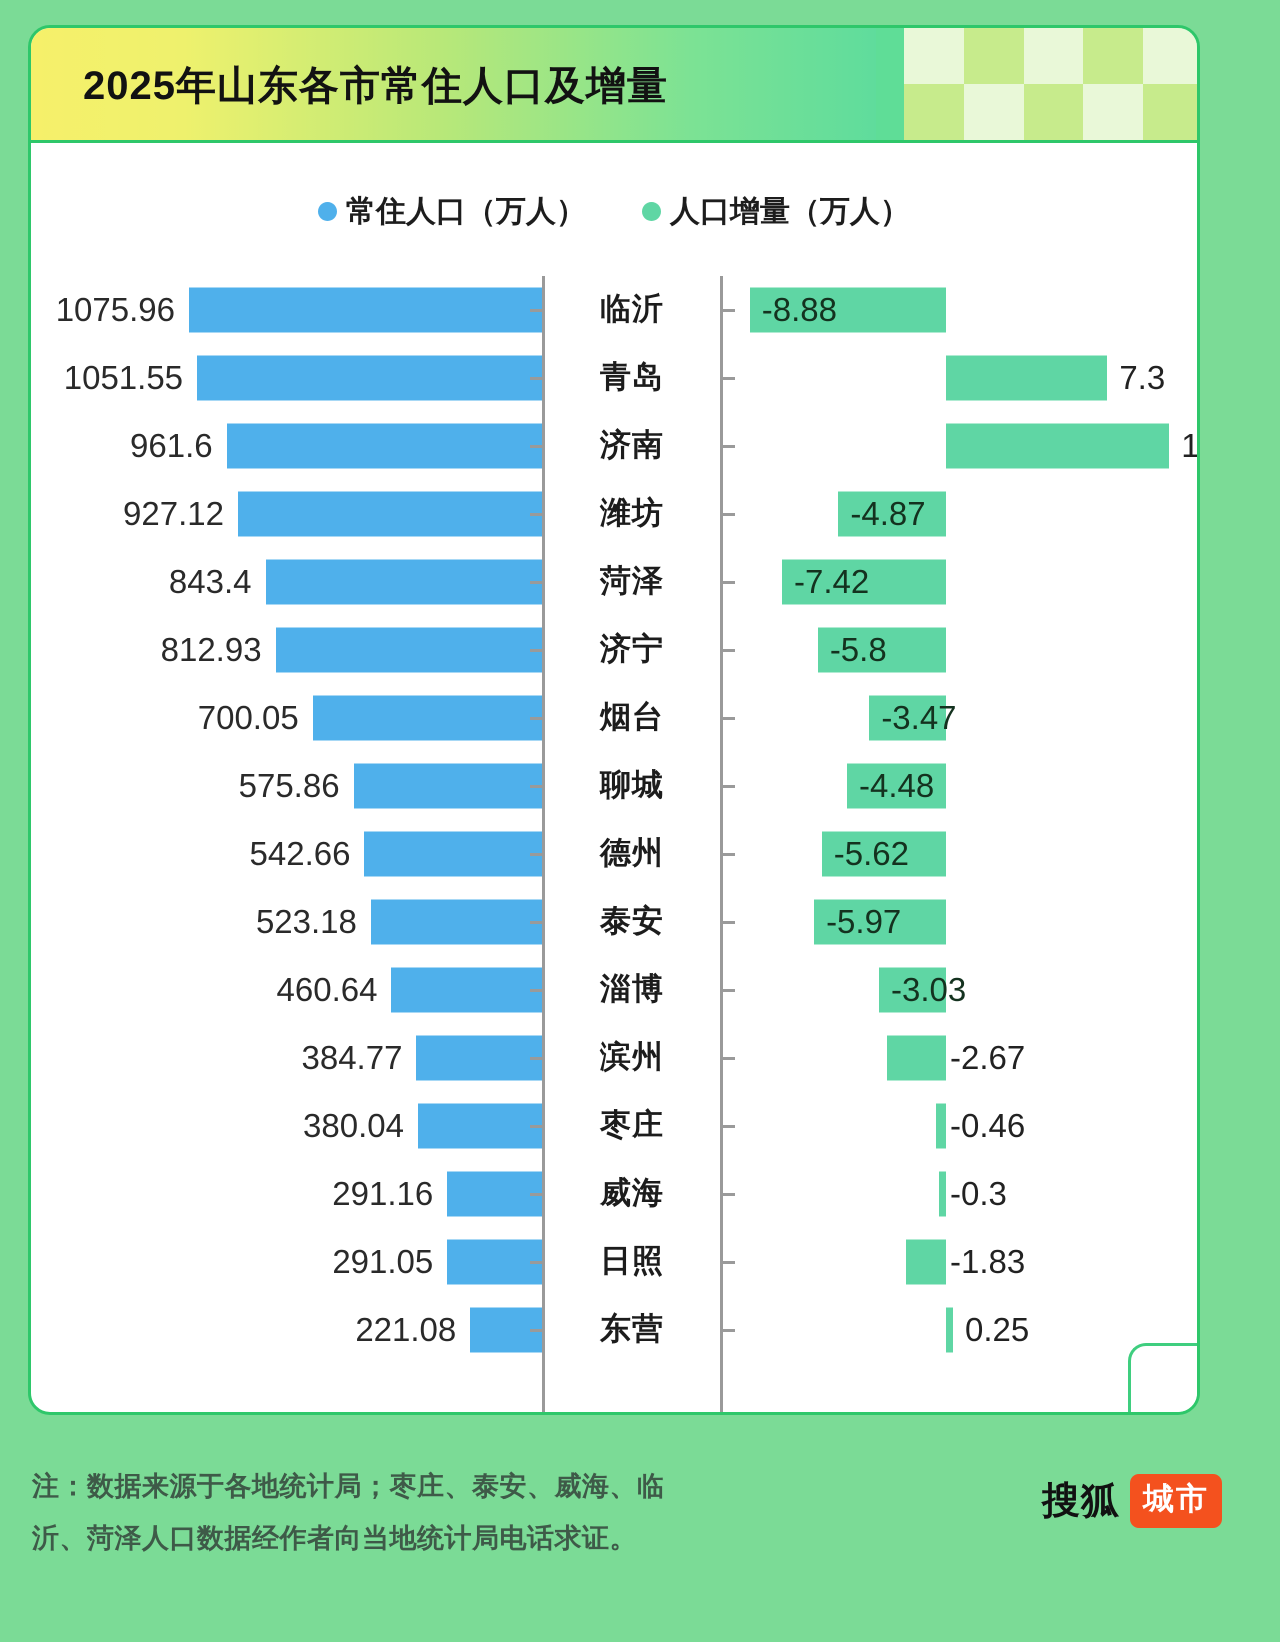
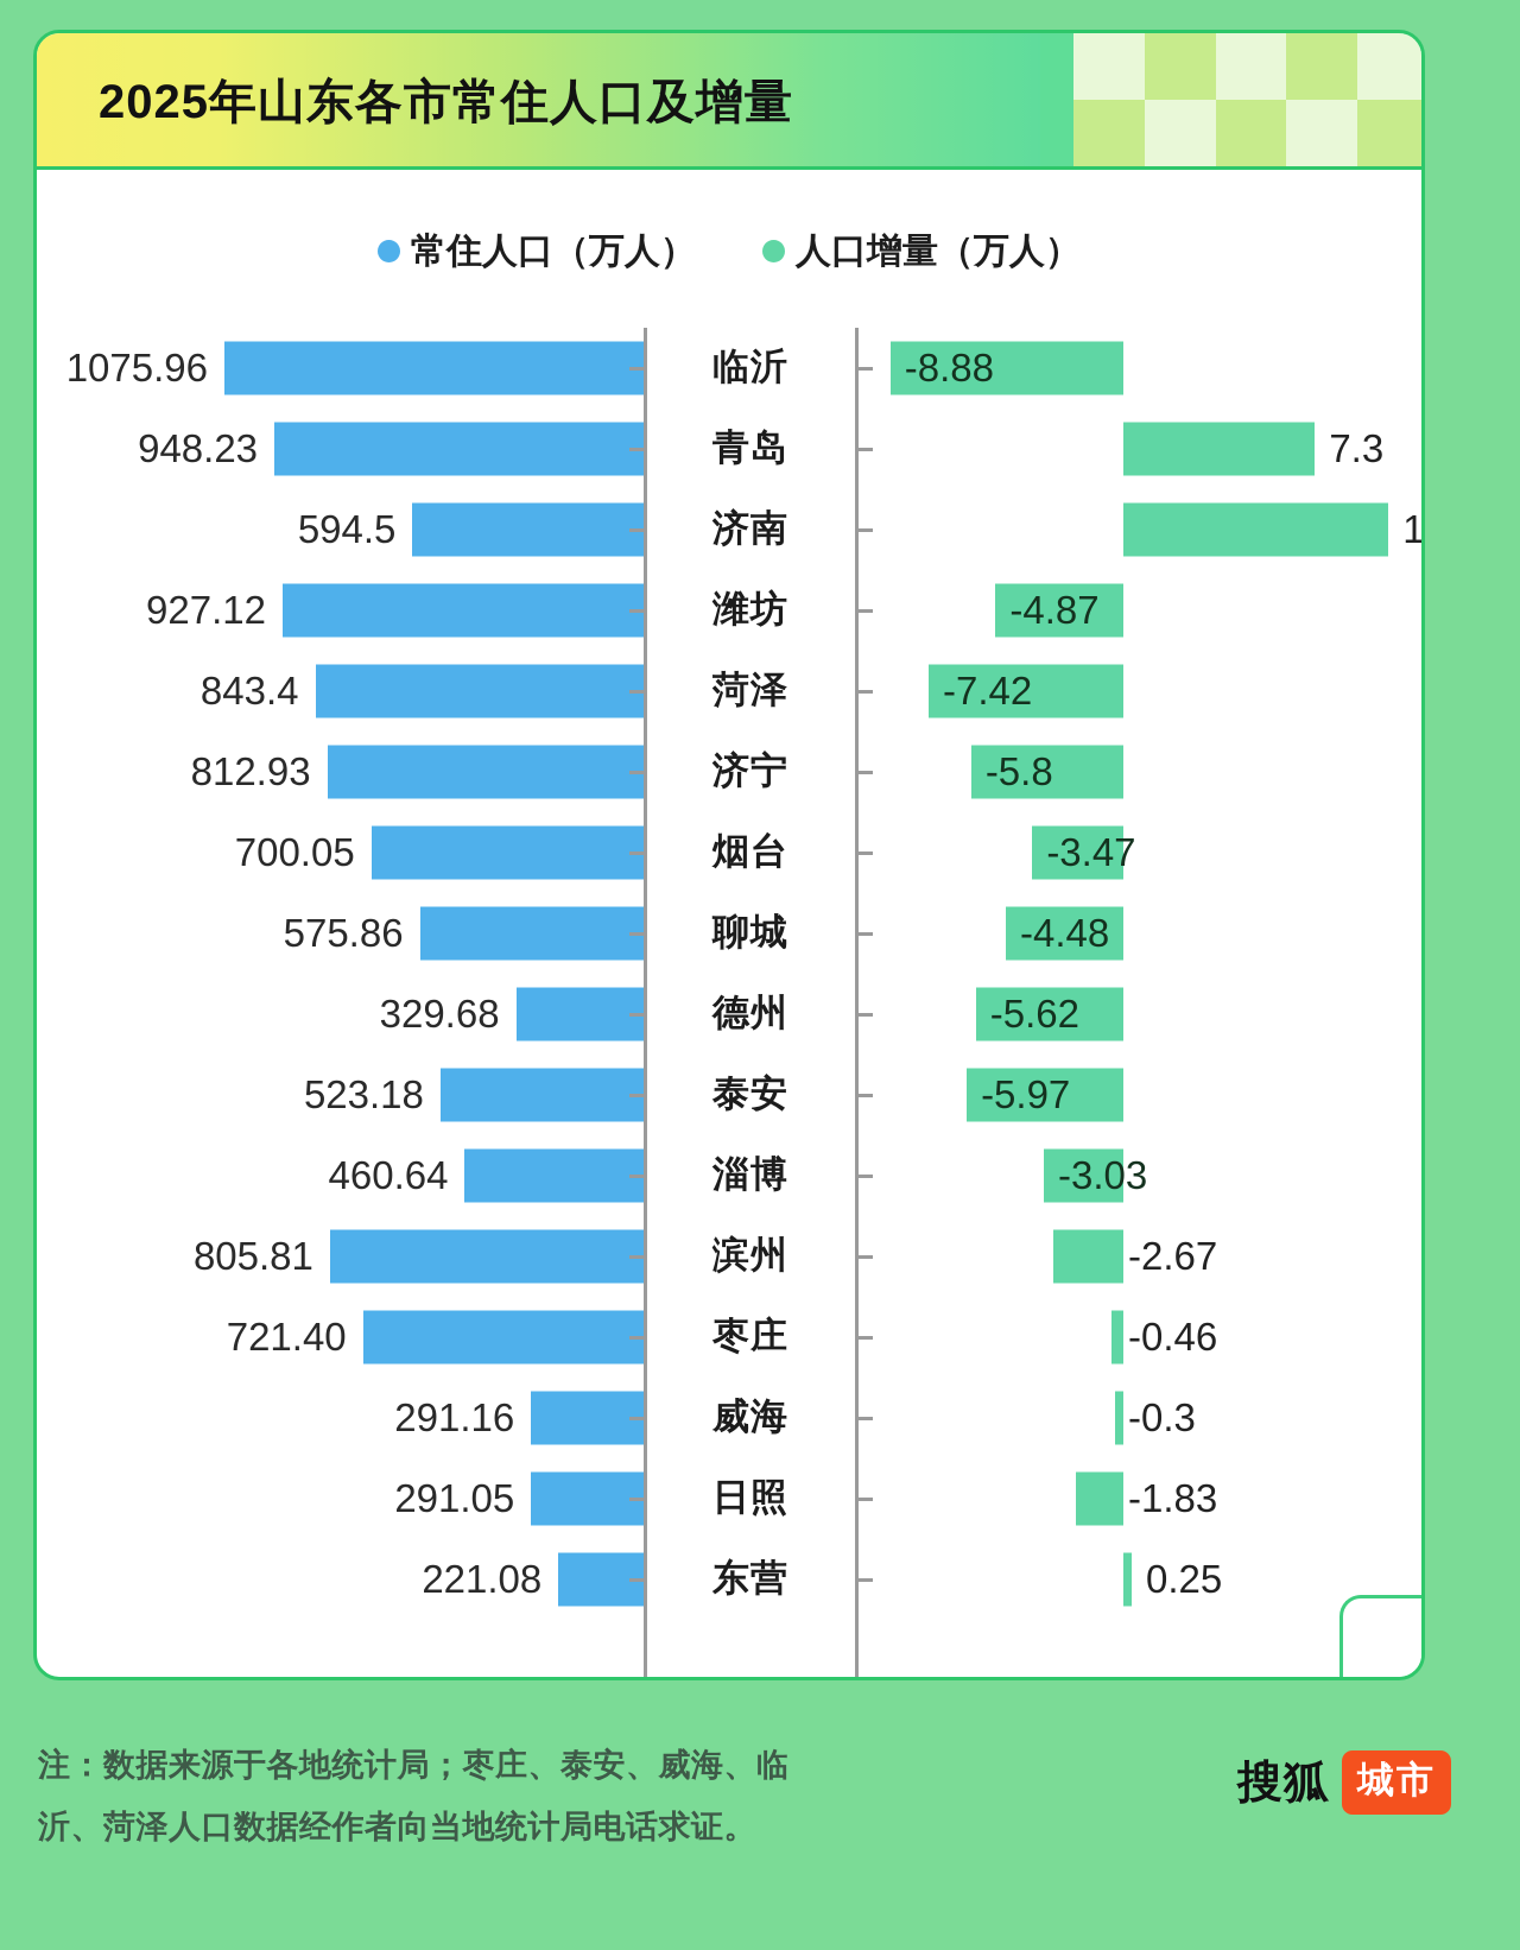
常住人口（万人）/青岛: 1051.55 -> 948.23
常住人口（万人）/济南: 961.6 -> 594.5
常住人口（万人）/德州: 542.66 -> 329.68
常住人口（万人）/滨州: 384.77 -> 805.81
常住人口（万人）/枣庄: 380.04 -> 721.40
